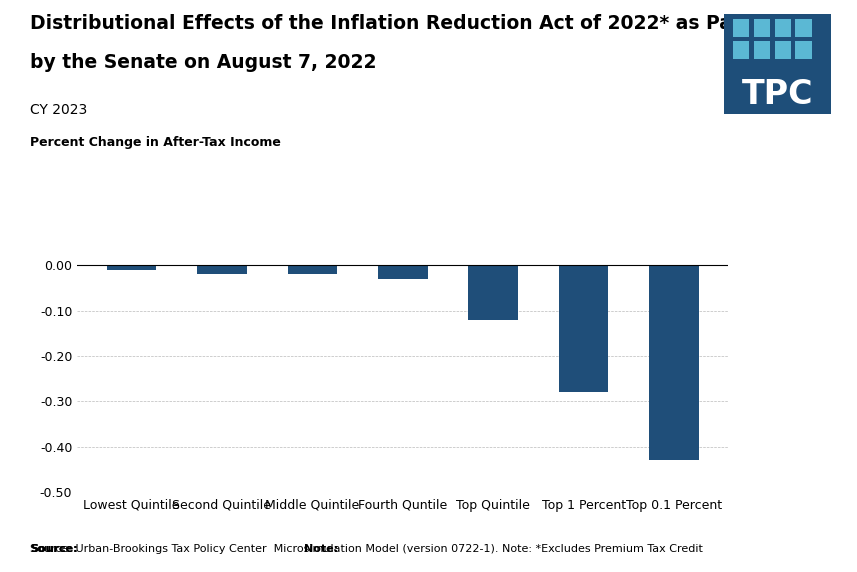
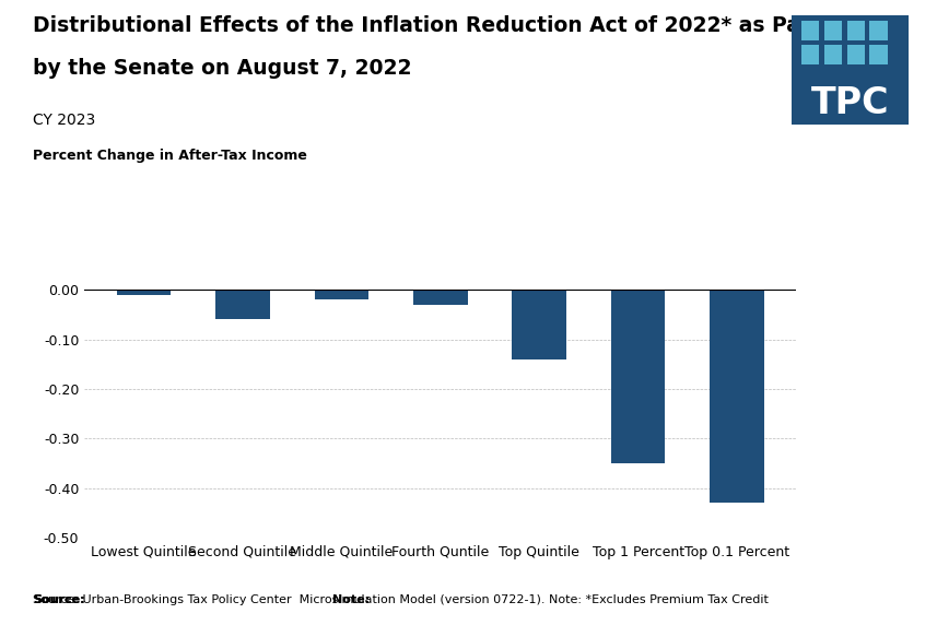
Second Quintile: -0.02 -> -0.06
Top Quintile: -0.12 -> -0.14
Top 1 Percent: -0.28 -> -0.35
